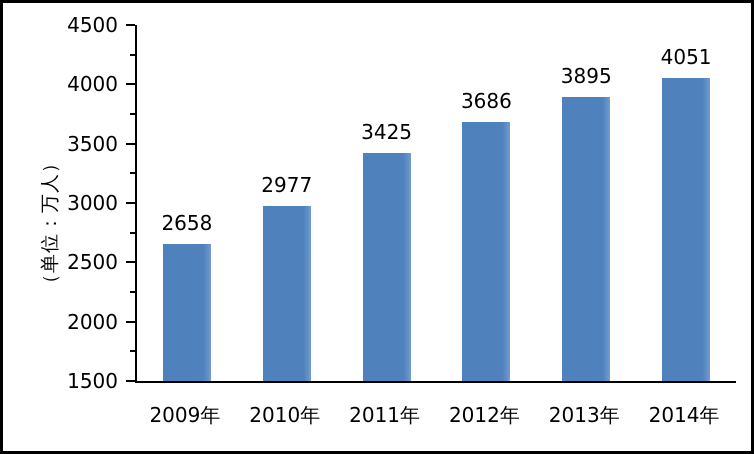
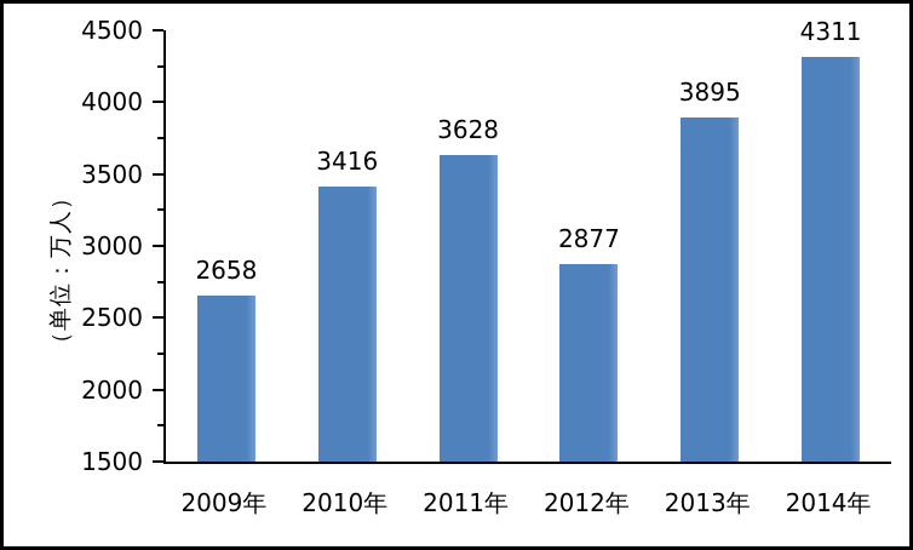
2010年: 2977 -> 3416
2011年: 3425 -> 3628
2012年: 3686 -> 2877
2014年: 4051 -> 4311
